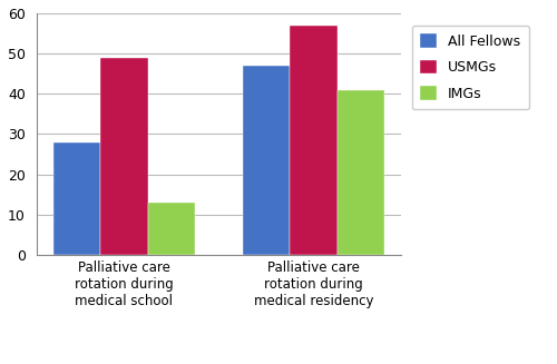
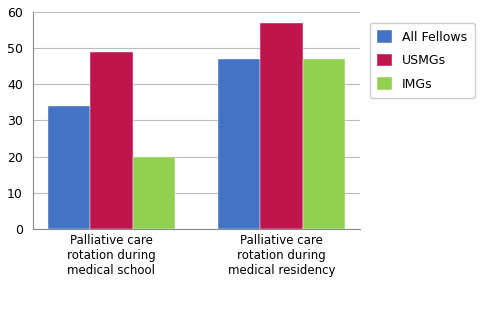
All Fellows/Palliative care rotation during medical school: 28 -> 34
IMGs/Palliative care rotation during medical school: 13 -> 20
IMGs/Palliative care rotation during medical residency: 41 -> 47
